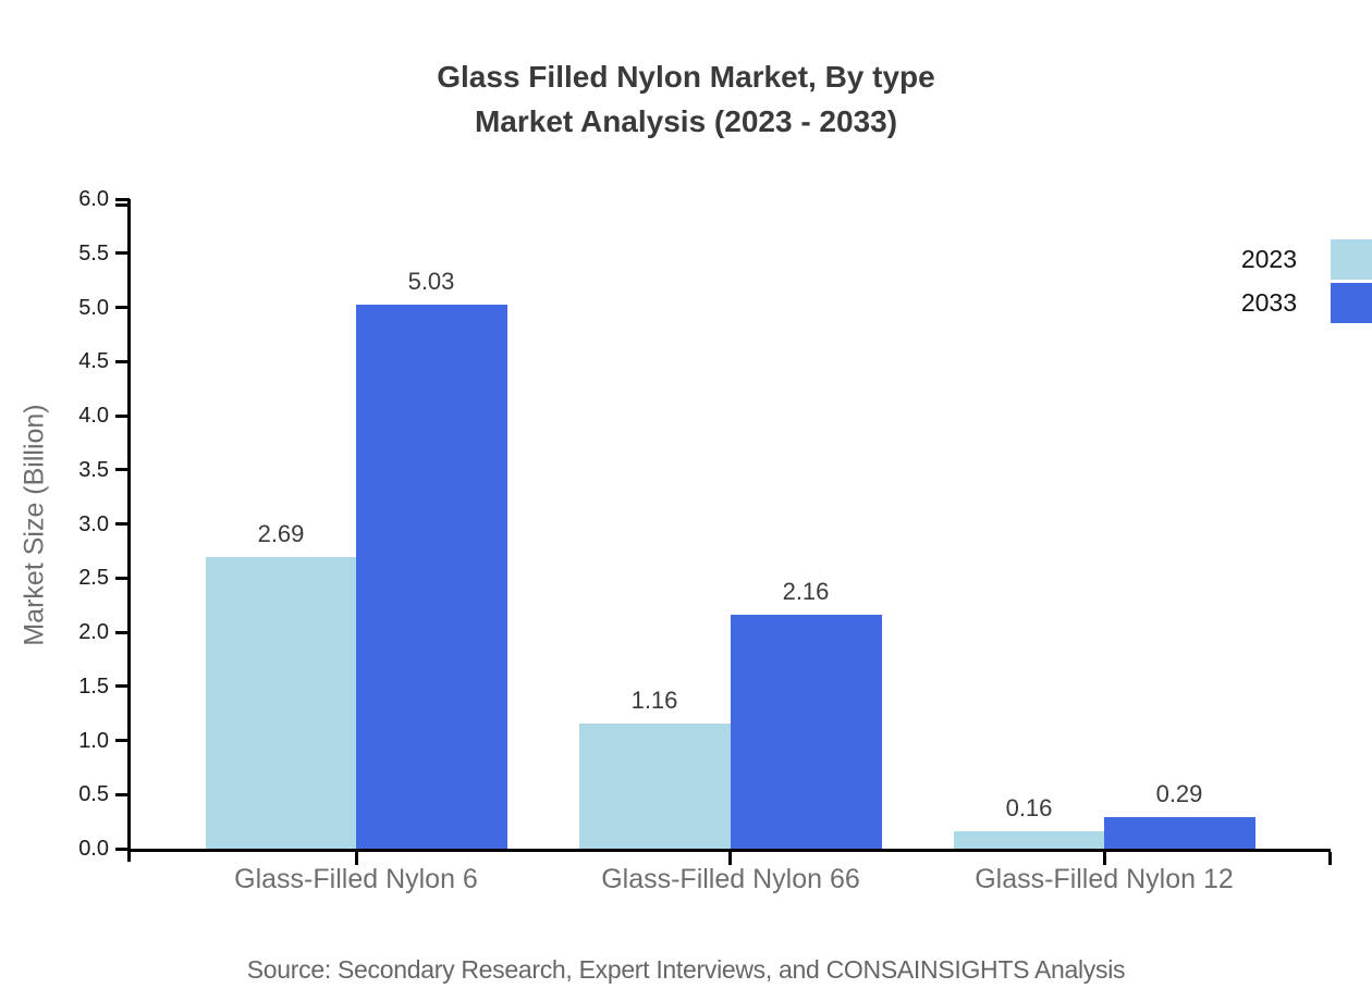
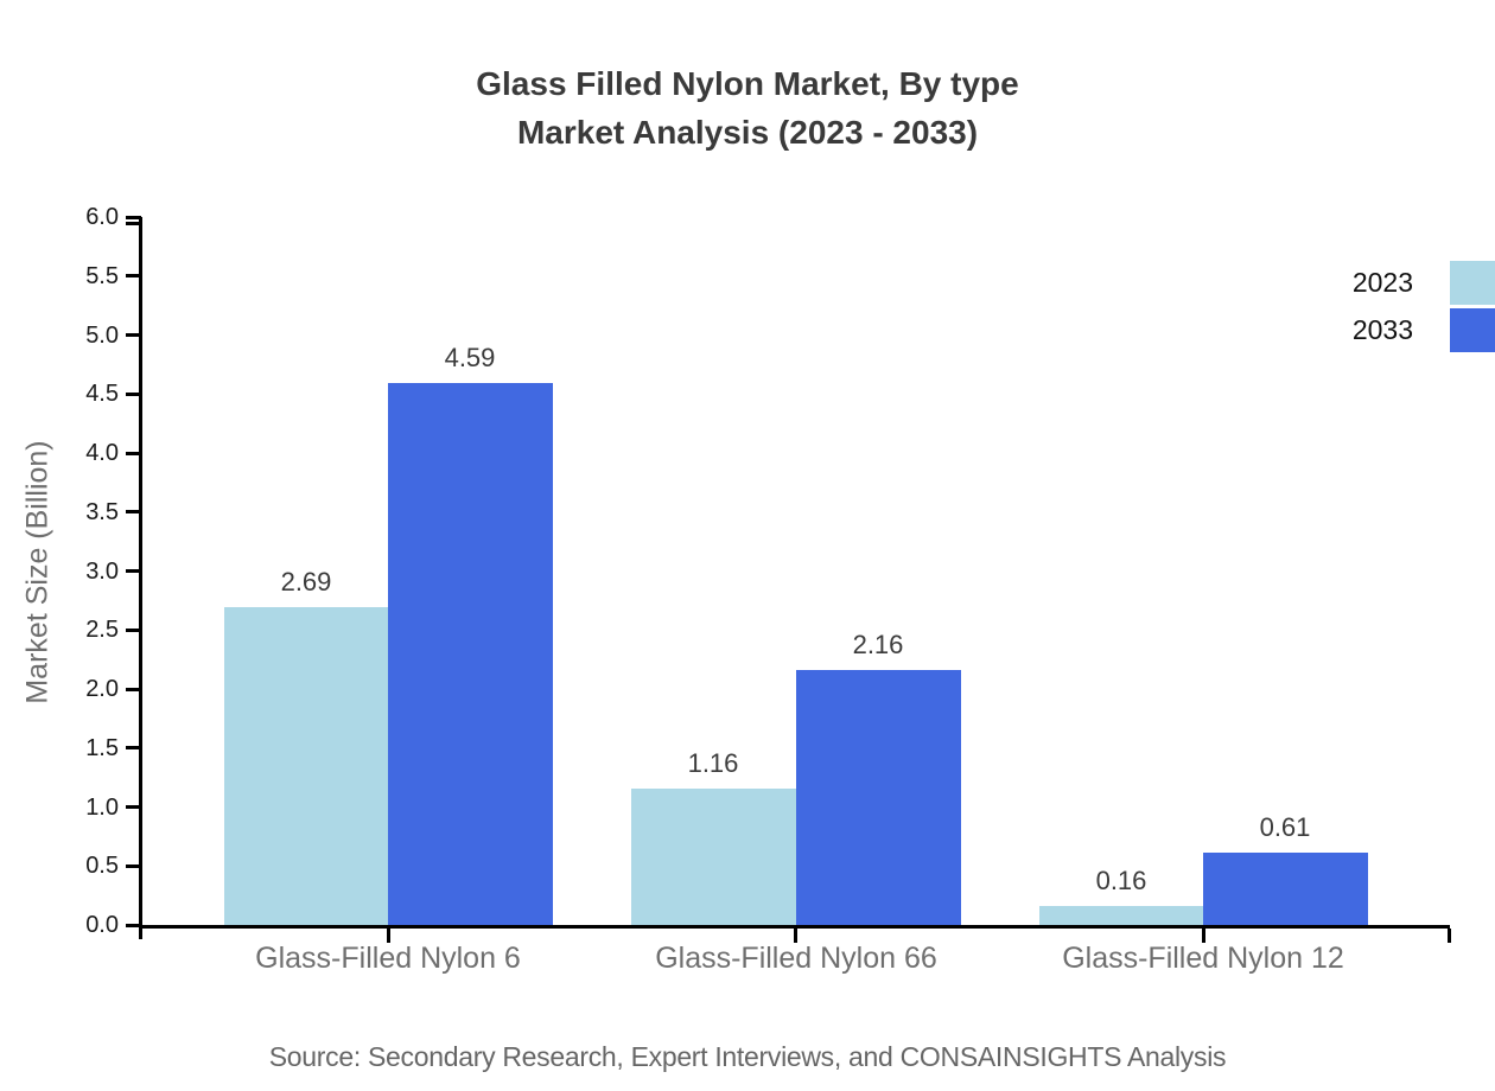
2033/Glass-Filled Nylon 6: 5.03 -> 4.59
2033/Glass-Filled Nylon 12: 0.29 -> 0.61
